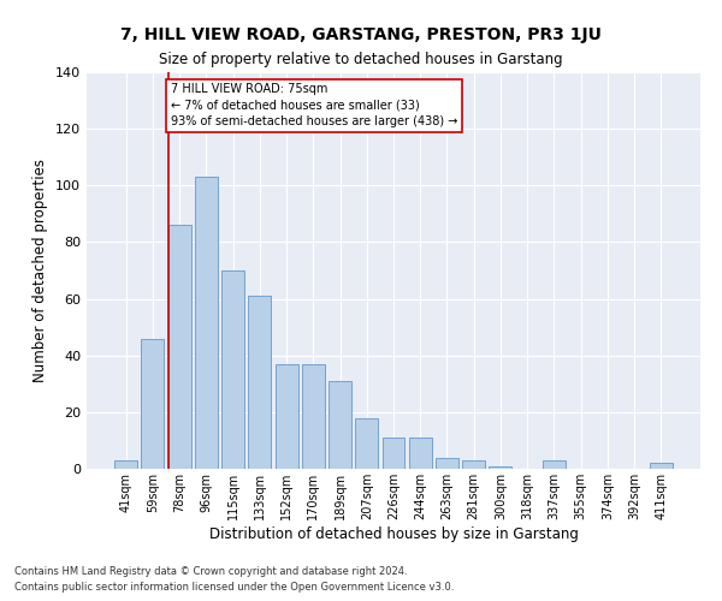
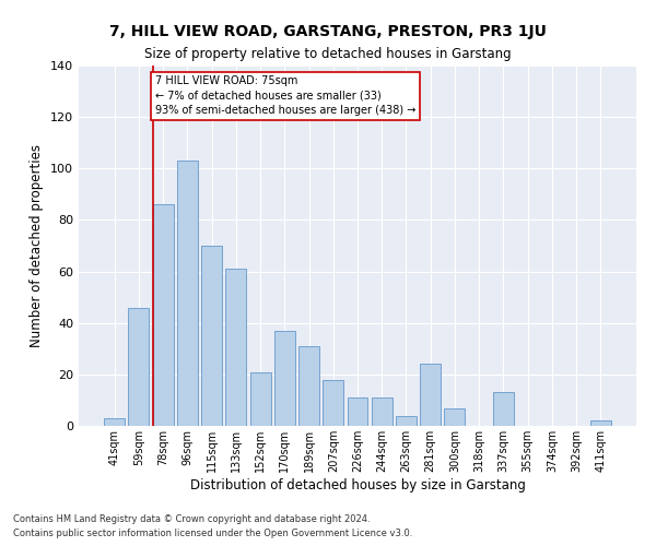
152sqm: 37 -> 21
281sqm: 3 -> 24
300sqm: 1 -> 7
337sqm: 3 -> 13
